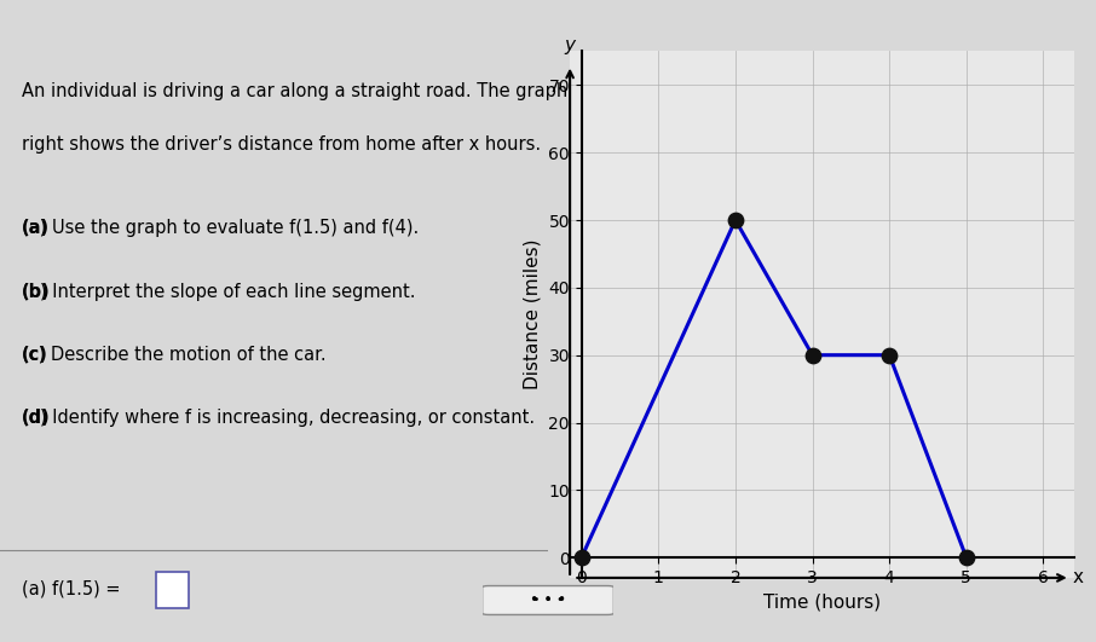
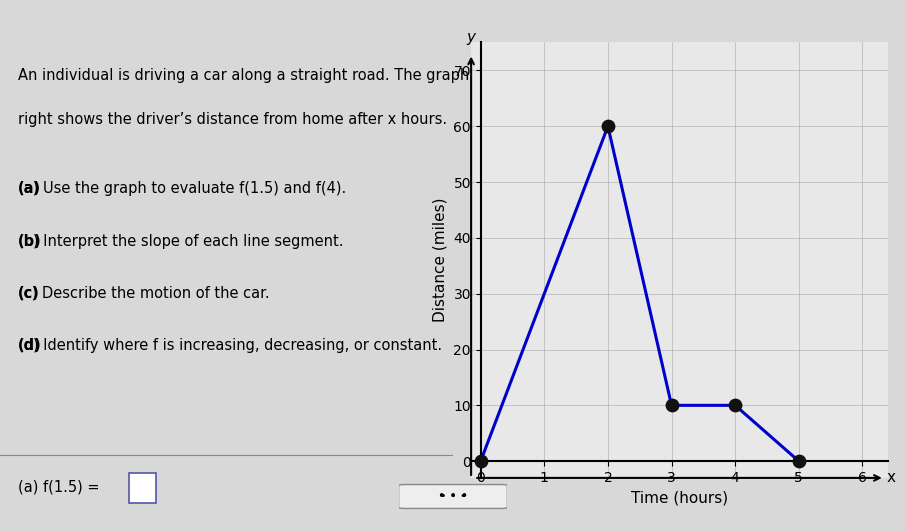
2: 50 -> 60
3: 30 -> 10
4: 30 -> 10
